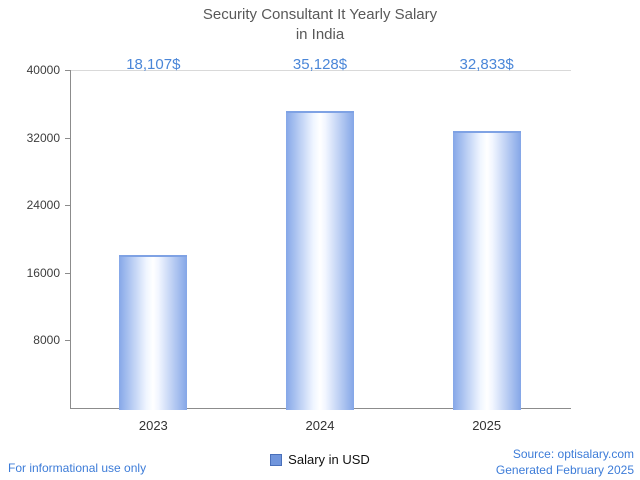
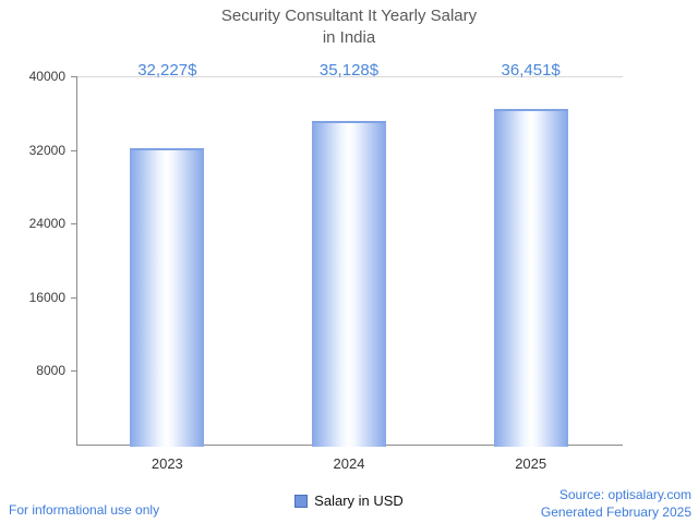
2023: 18,107 -> 32,227
2025: 32,833 -> 36,451
